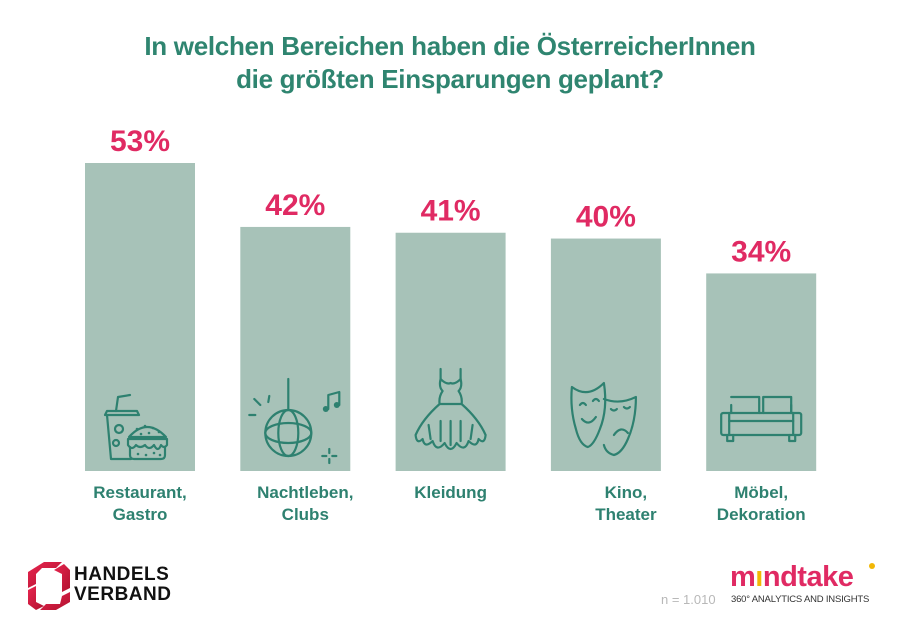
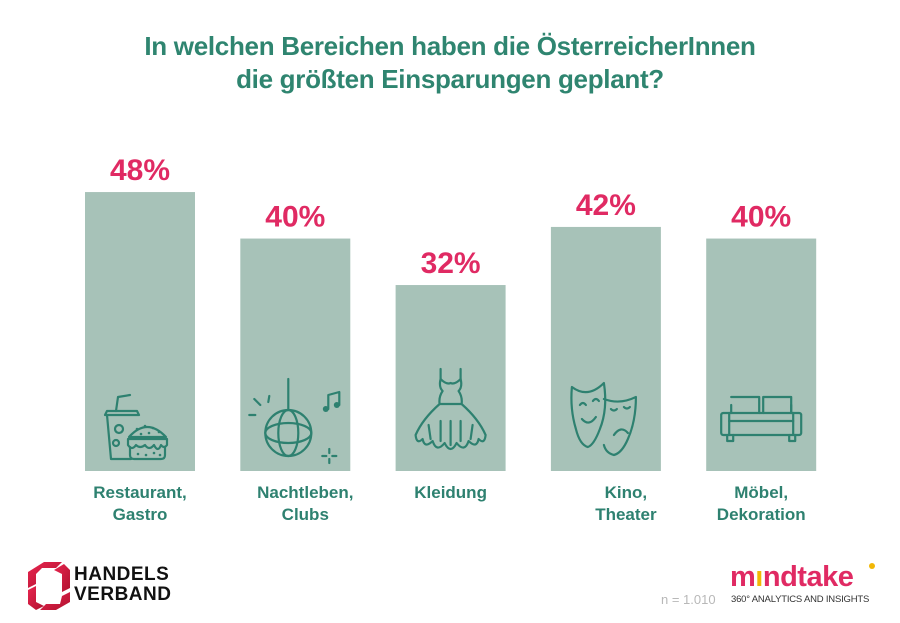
Restaurant, Gastro: 53% -> 48%
Nachtleben, Clubs: 42% -> 40%
Kleidung: 41% -> 32%
Kino, Theater: 40% -> 42%
Möbel, Dekoration: 34% -> 40%
